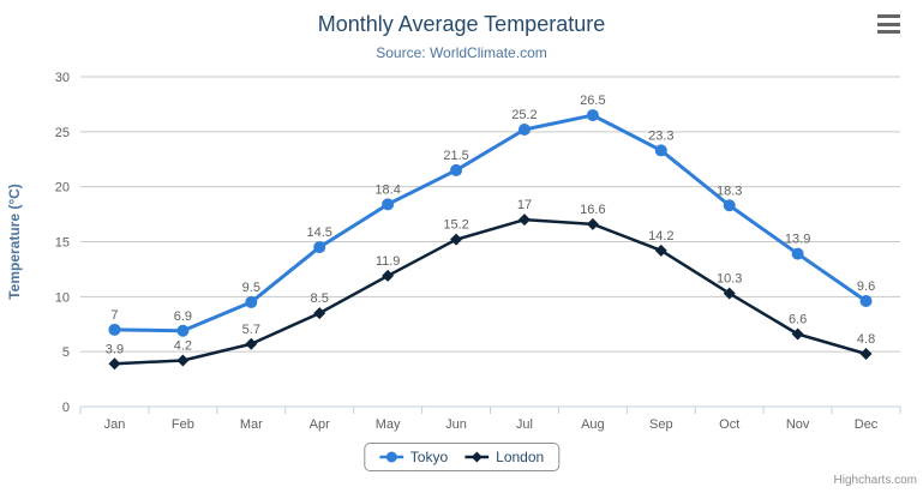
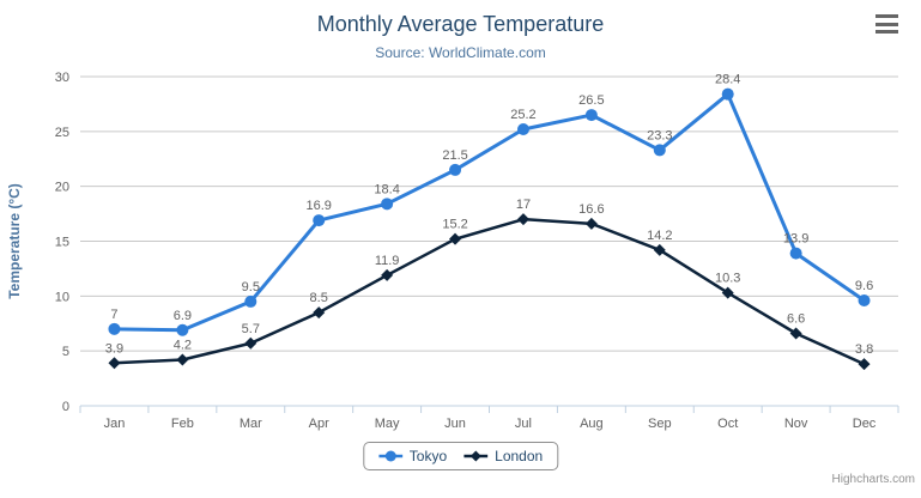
Tokyo/Apr: 14.5 -> 16.9
Tokyo/Oct: 18.3 -> 28.4
London/Dec: 4.8 -> 3.8
